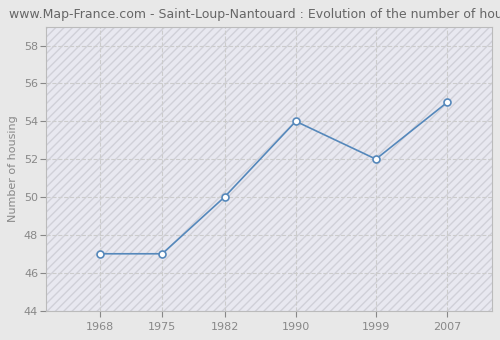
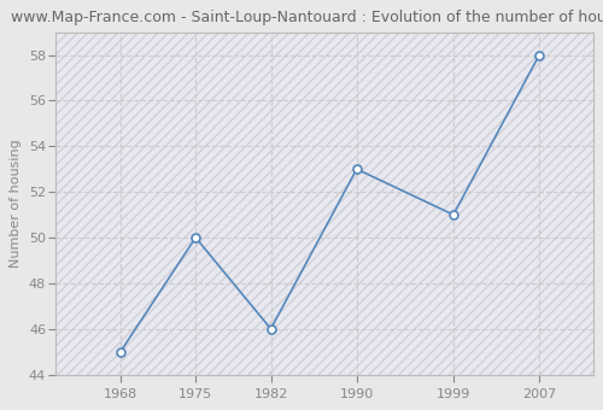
1968: 47 -> 45
1975: 47 -> 50
1982: 50 -> 46
1990: 54 -> 53
1999: 52 -> 51
2007: 55 -> 58
